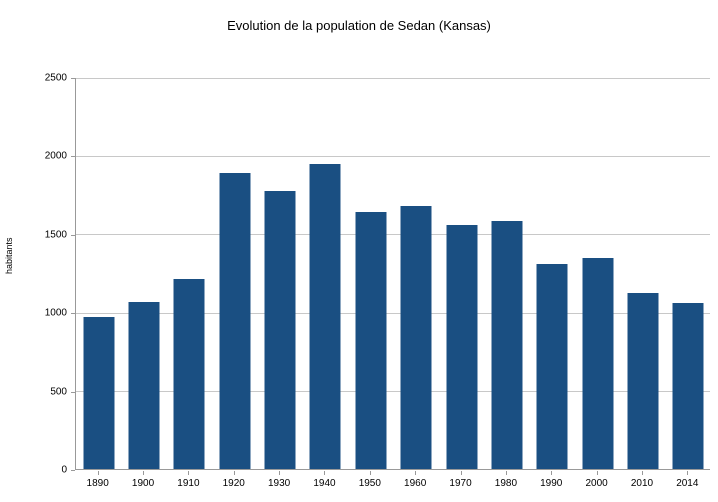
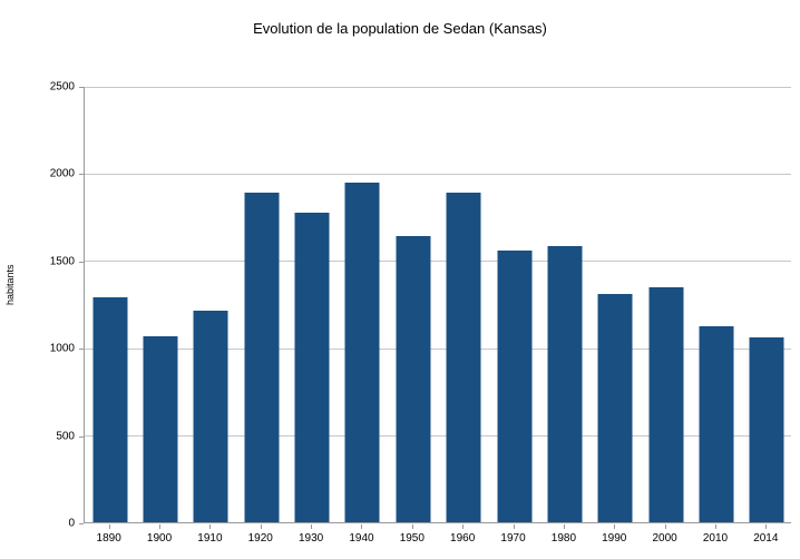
1890: 970 -> 1290
1960: 1680 -> 1890
